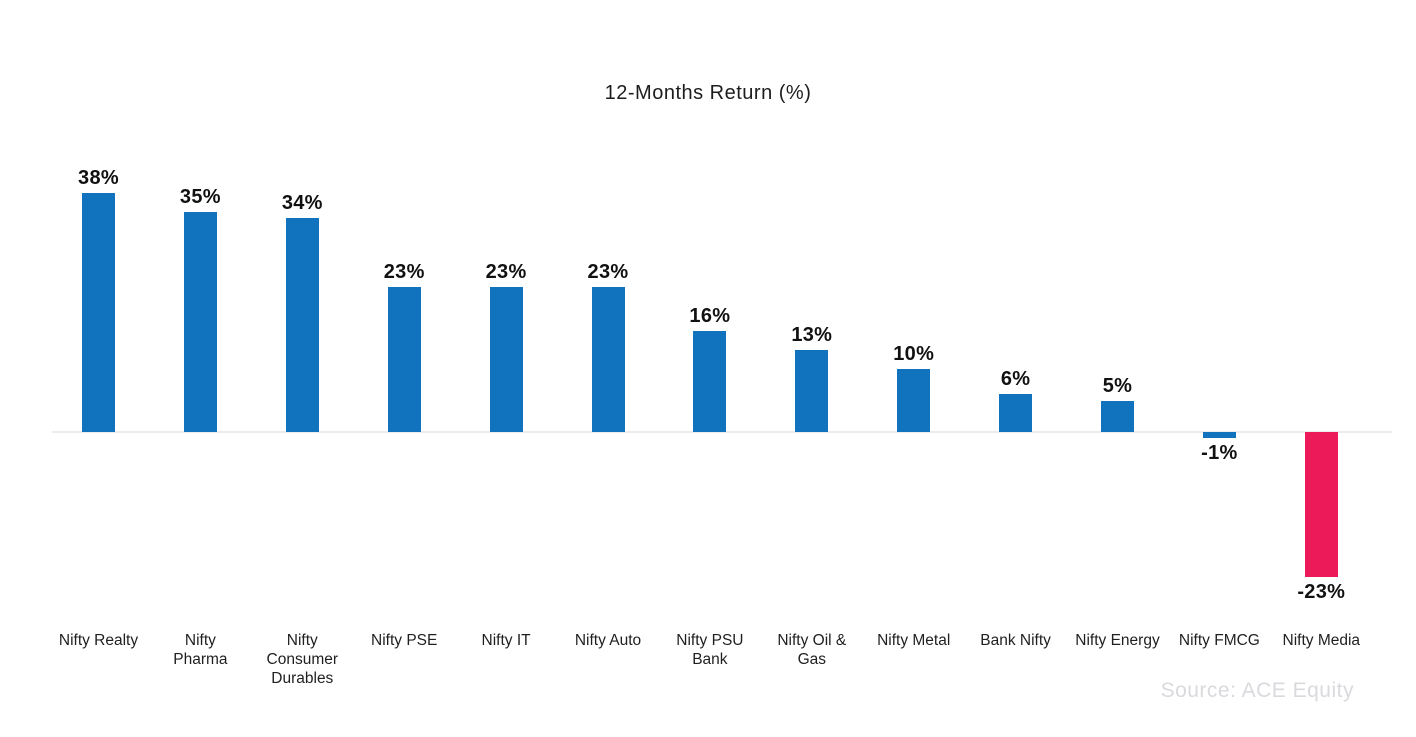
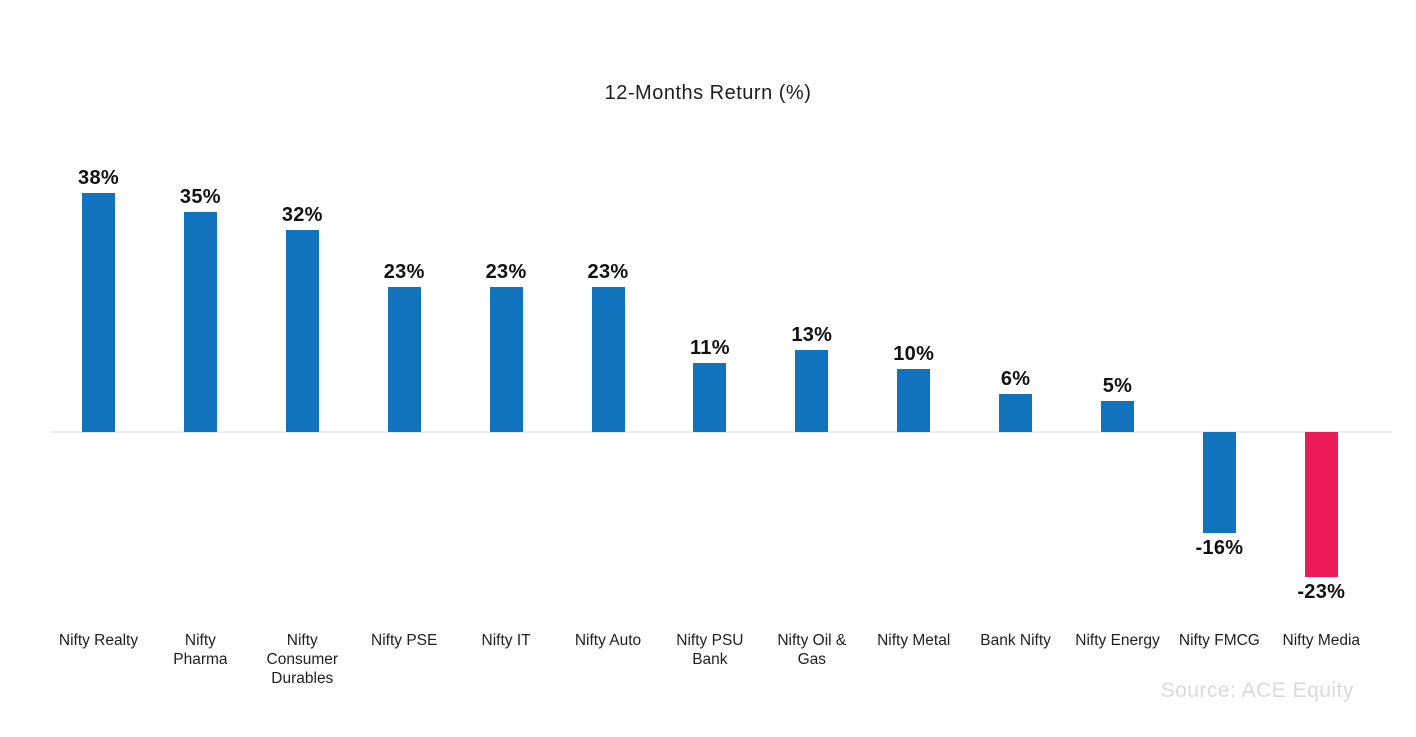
Nifty Consumer Durables: 34% -> 32%
Nifty PSU Bank: 16% -> 11%
Nifty FMCG: -1% -> -16%
